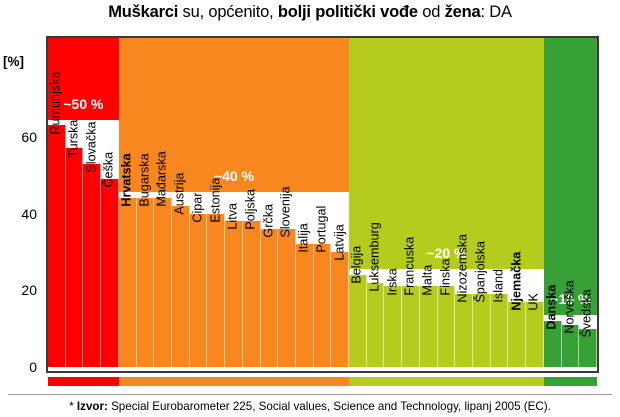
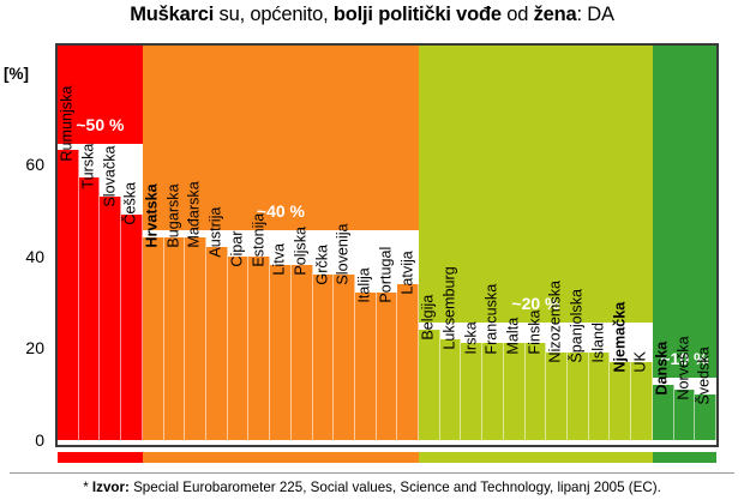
Latvija: 30 -> 34
